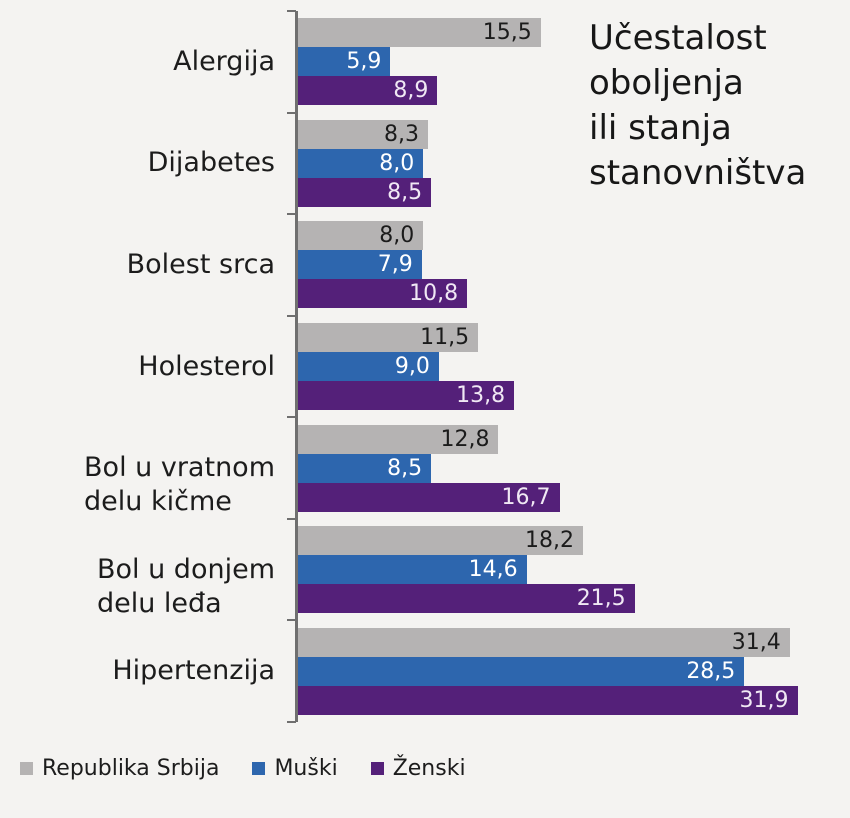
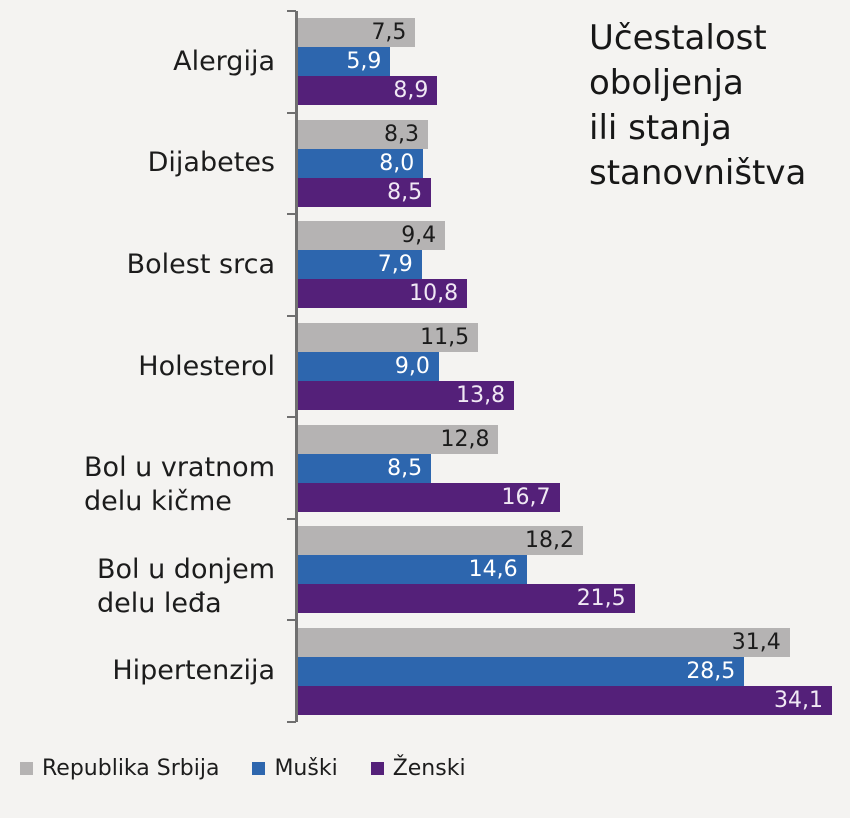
Republika Srbija/Alergija: 15,5 -> 7,5
Republika Srbija/Bolest srca: 8,0 -> 9,4
Ženski/Hipertenzija: 31,9 -> 34,1
